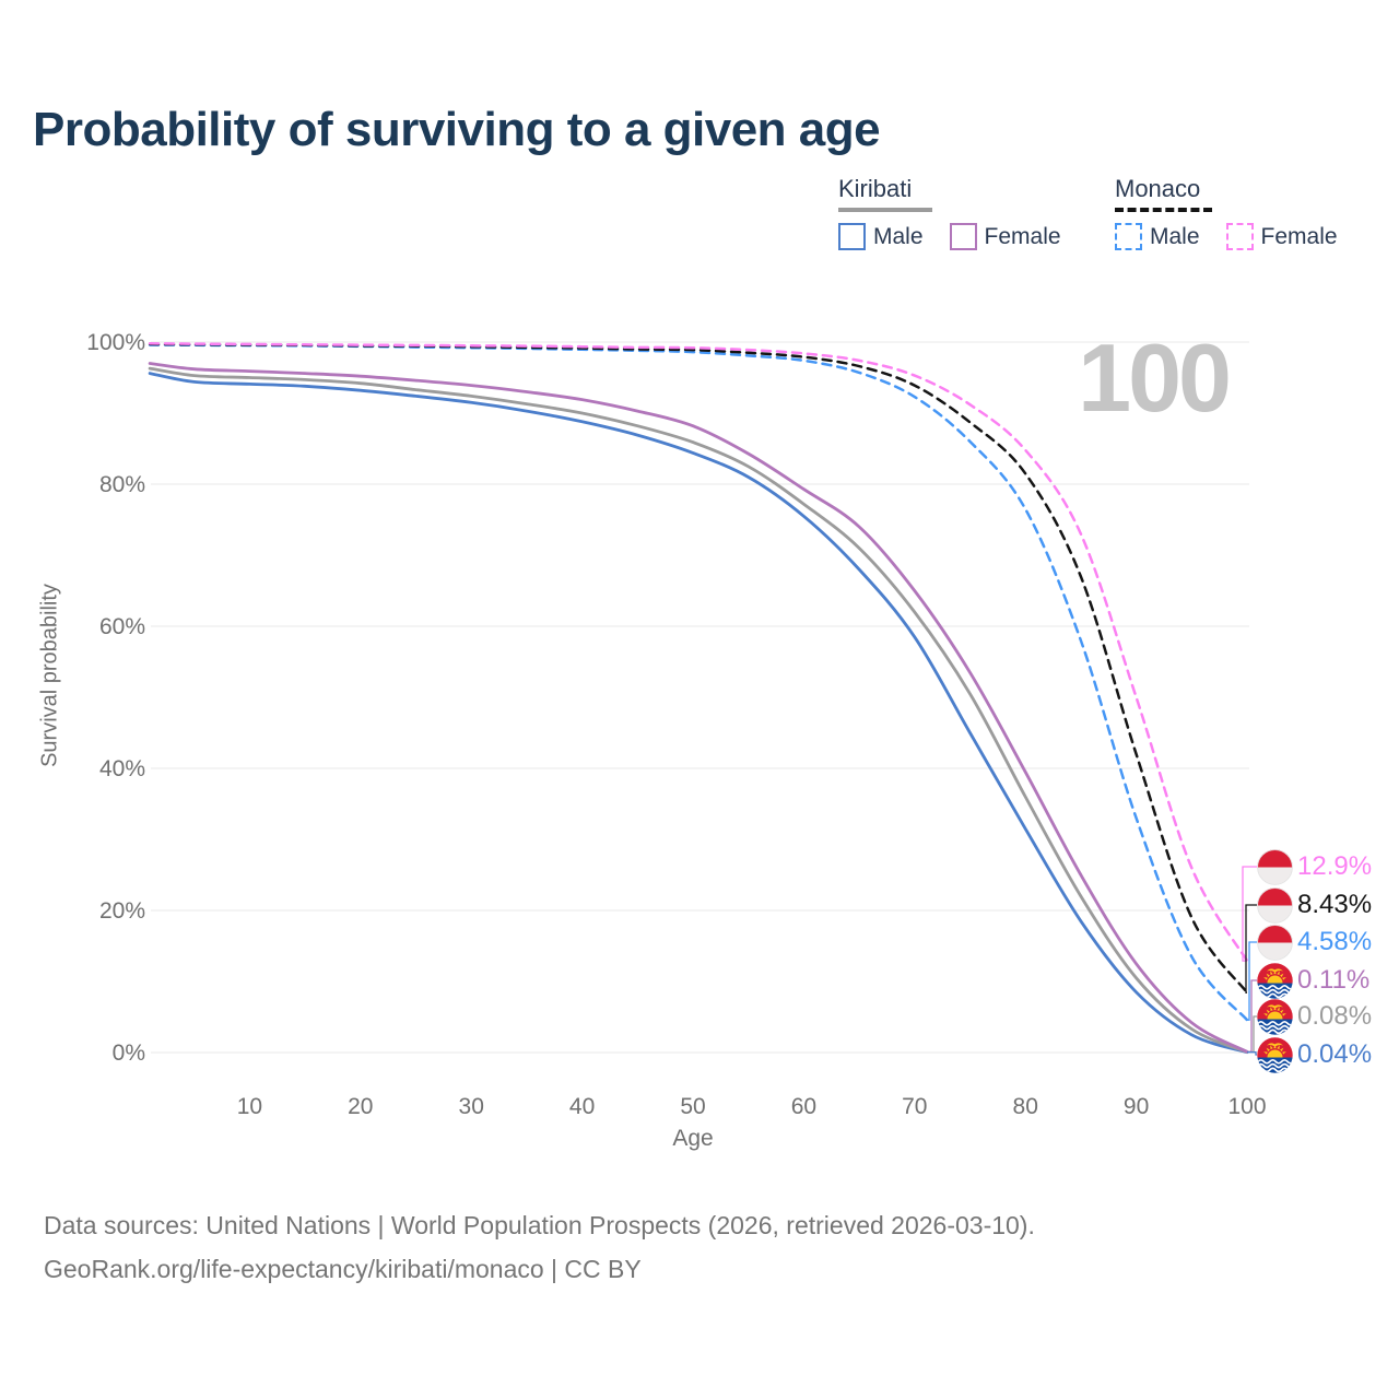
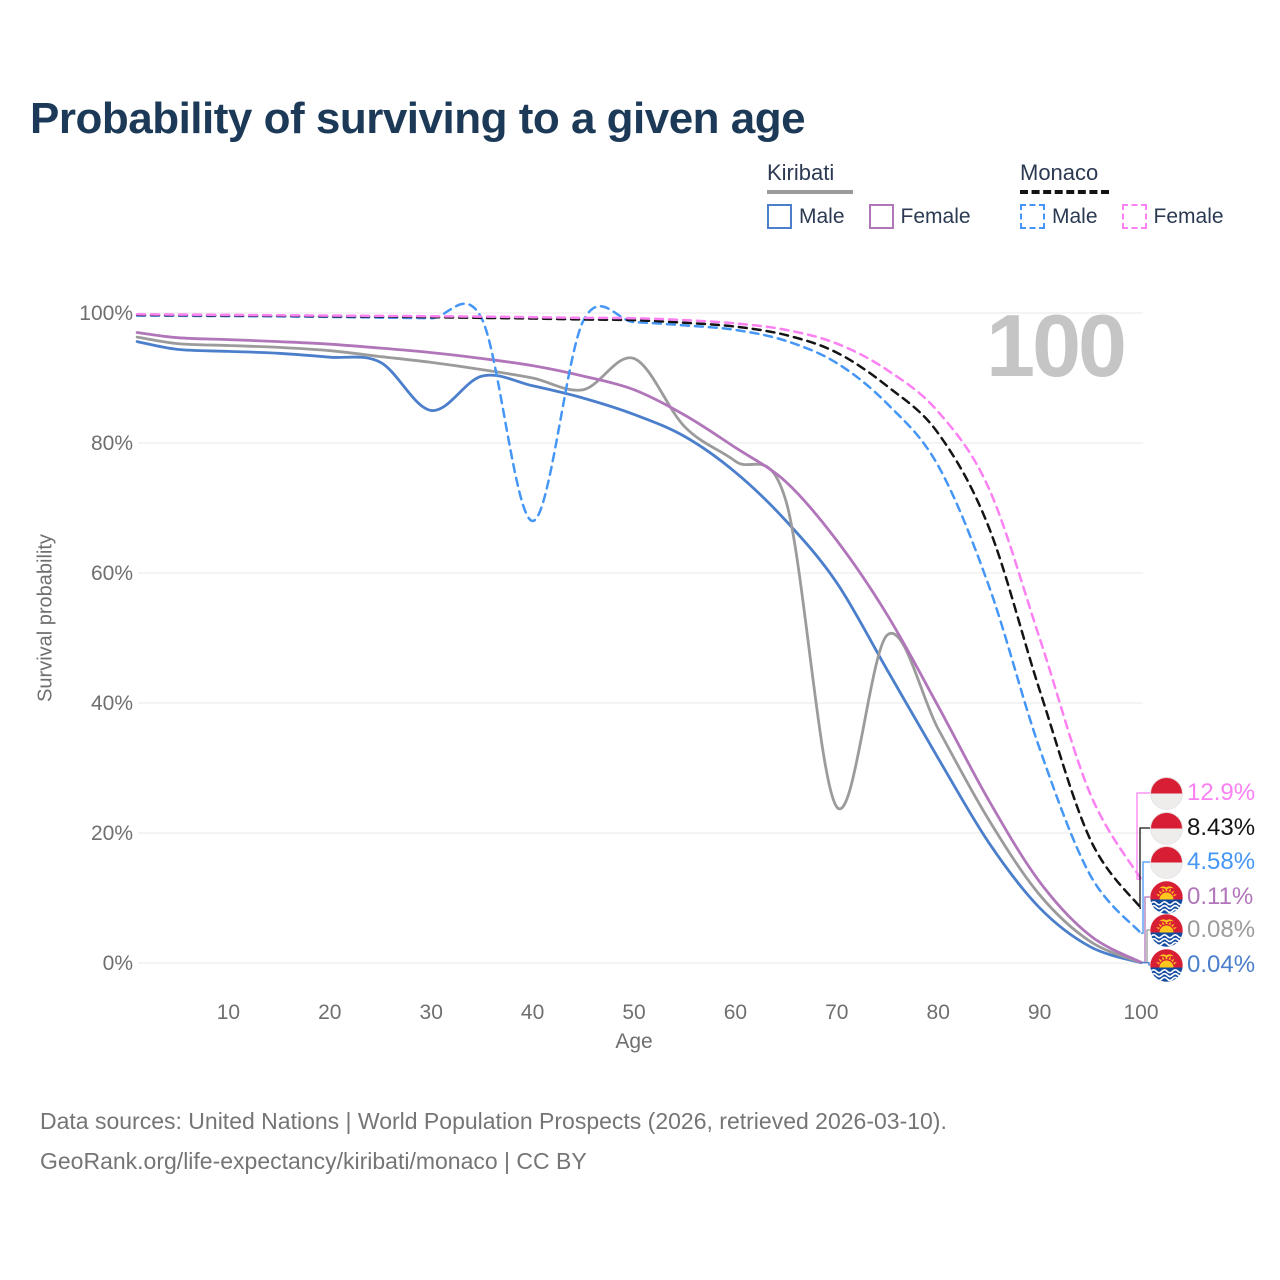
Kiribati Male/30: 92% -> 85%
Monaco Male/40: 99% -> 68%
Kiribati/50: 86% -> 93%
Kiribati/70: 62% -> 24%
